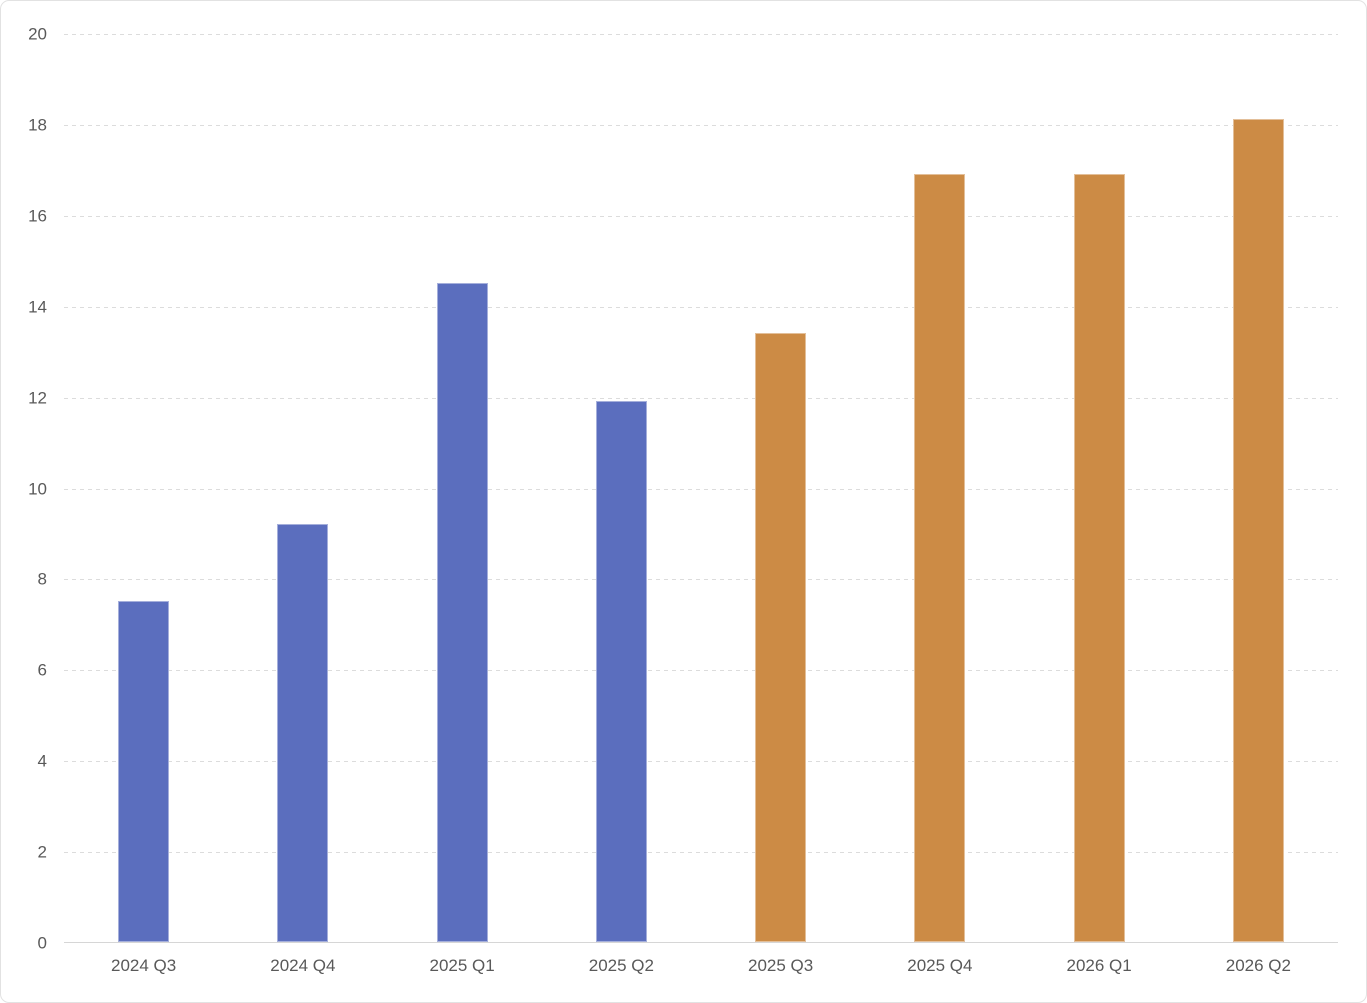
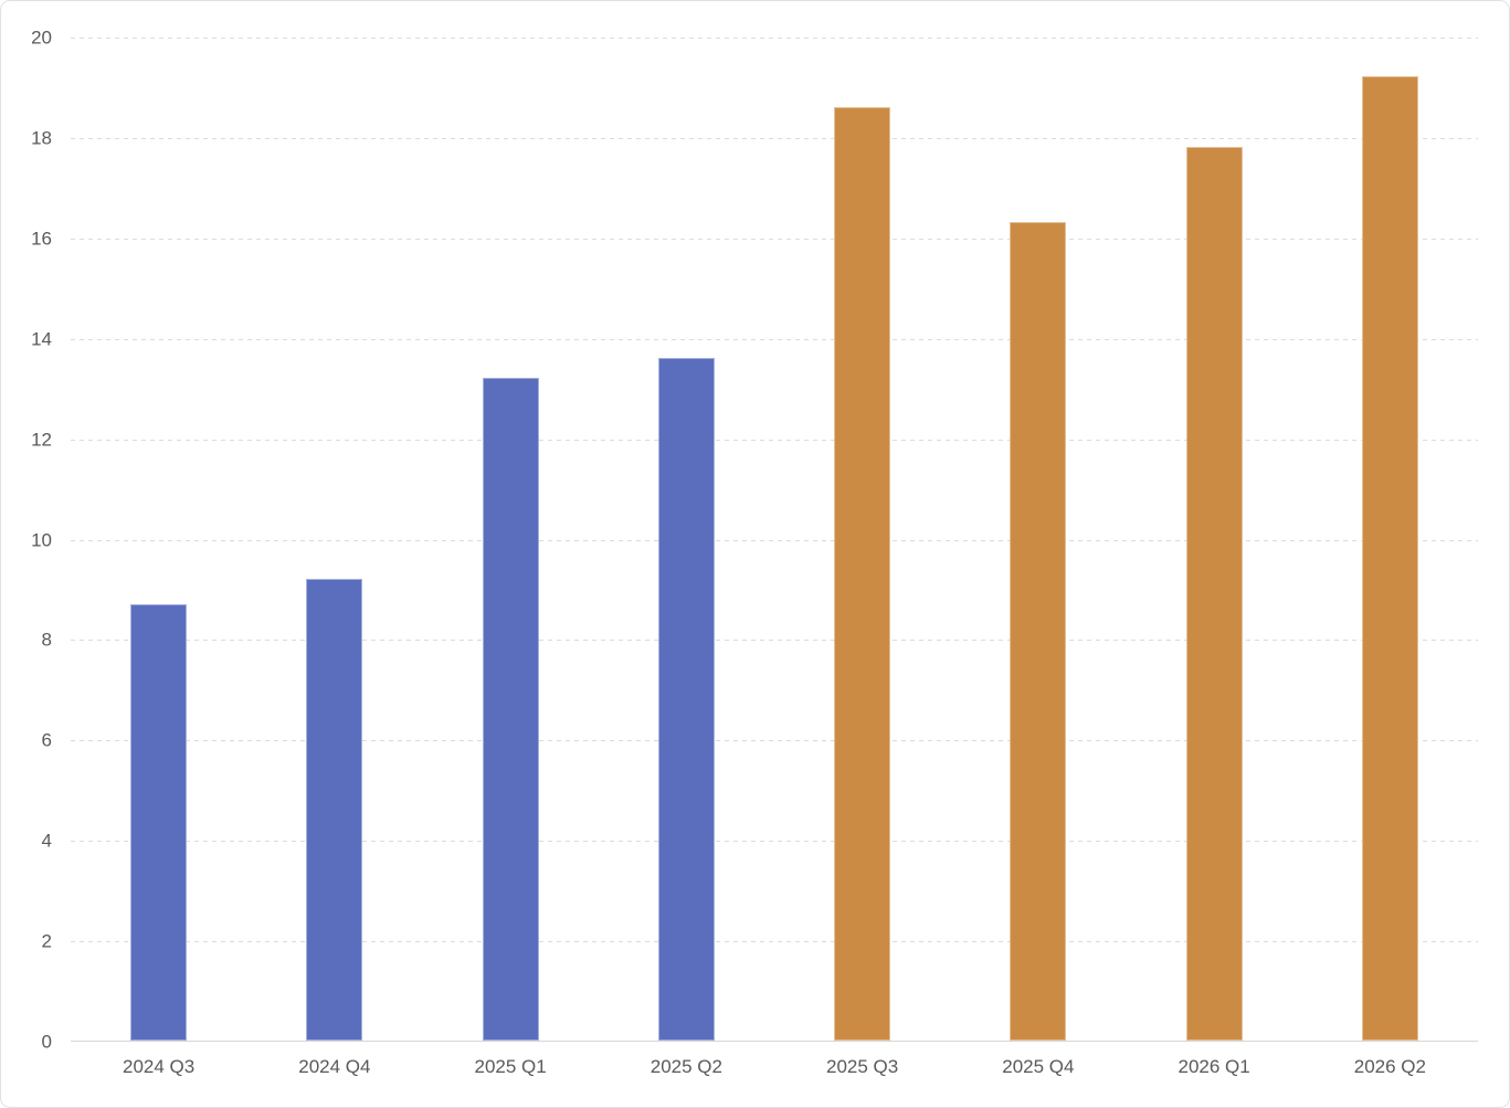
2024 Q3: 7.5 -> 8.7
2025 Q1: 14.5 -> 13.2
2025 Q2: 11.9 -> 13.6
2025 Q3: 13.4 -> 18.6
2025 Q4: 16.9 -> 16.3
2026 Q1: 16.9 -> 17.8
2026 Q2: 18.1 -> 19.2
